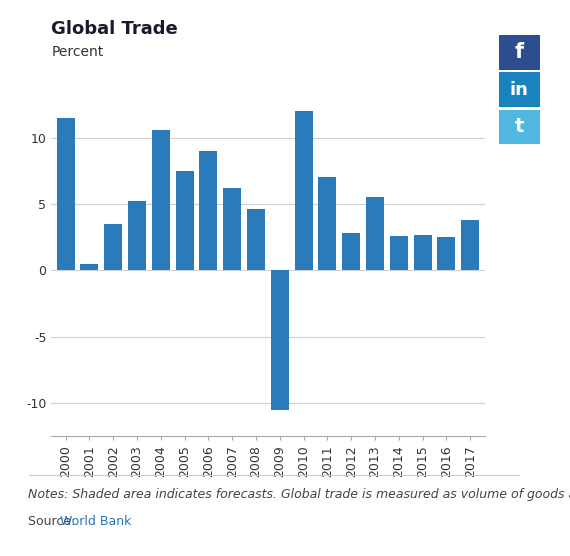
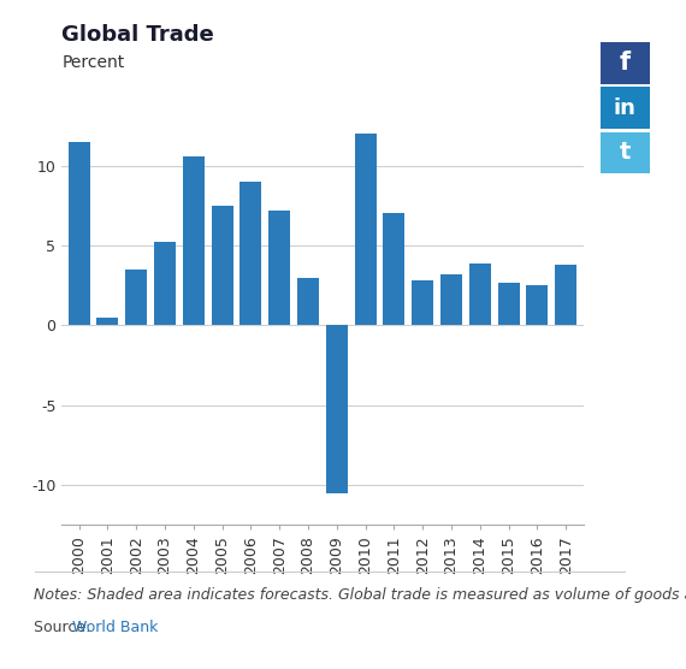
2007: 6.2 -> 7.2
2008: 4.6 -> 3.0
2013: 5.5 -> 3.2
2014: 2.6 -> 3.9
